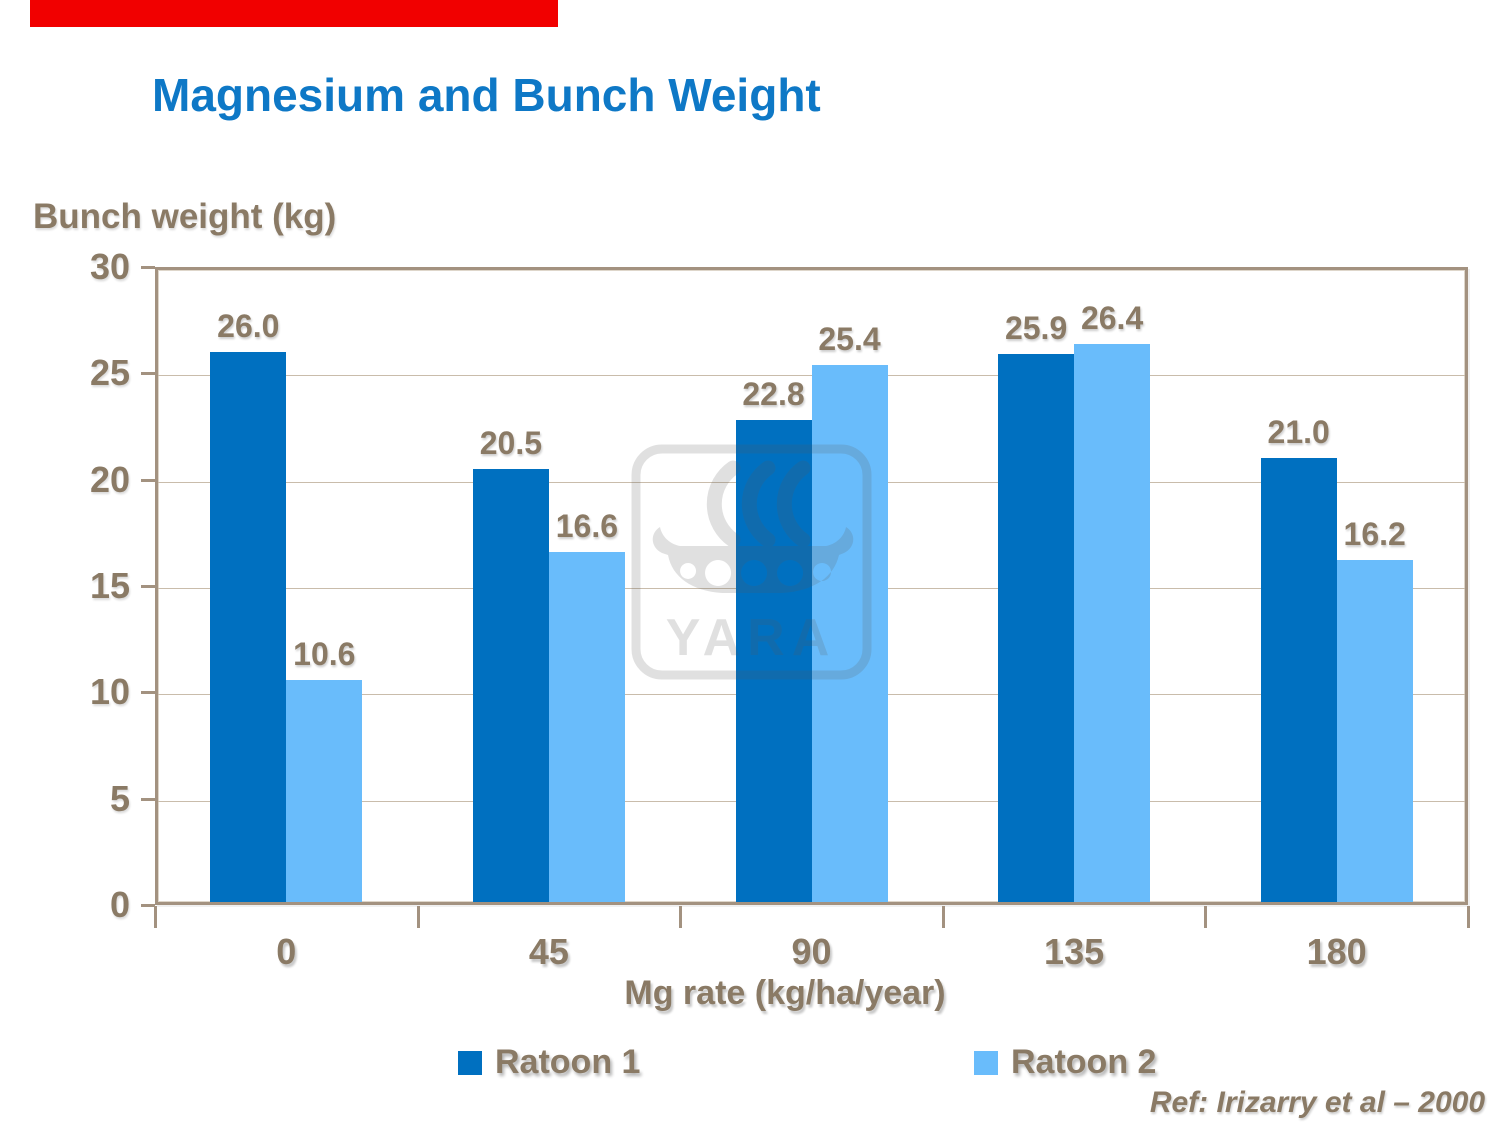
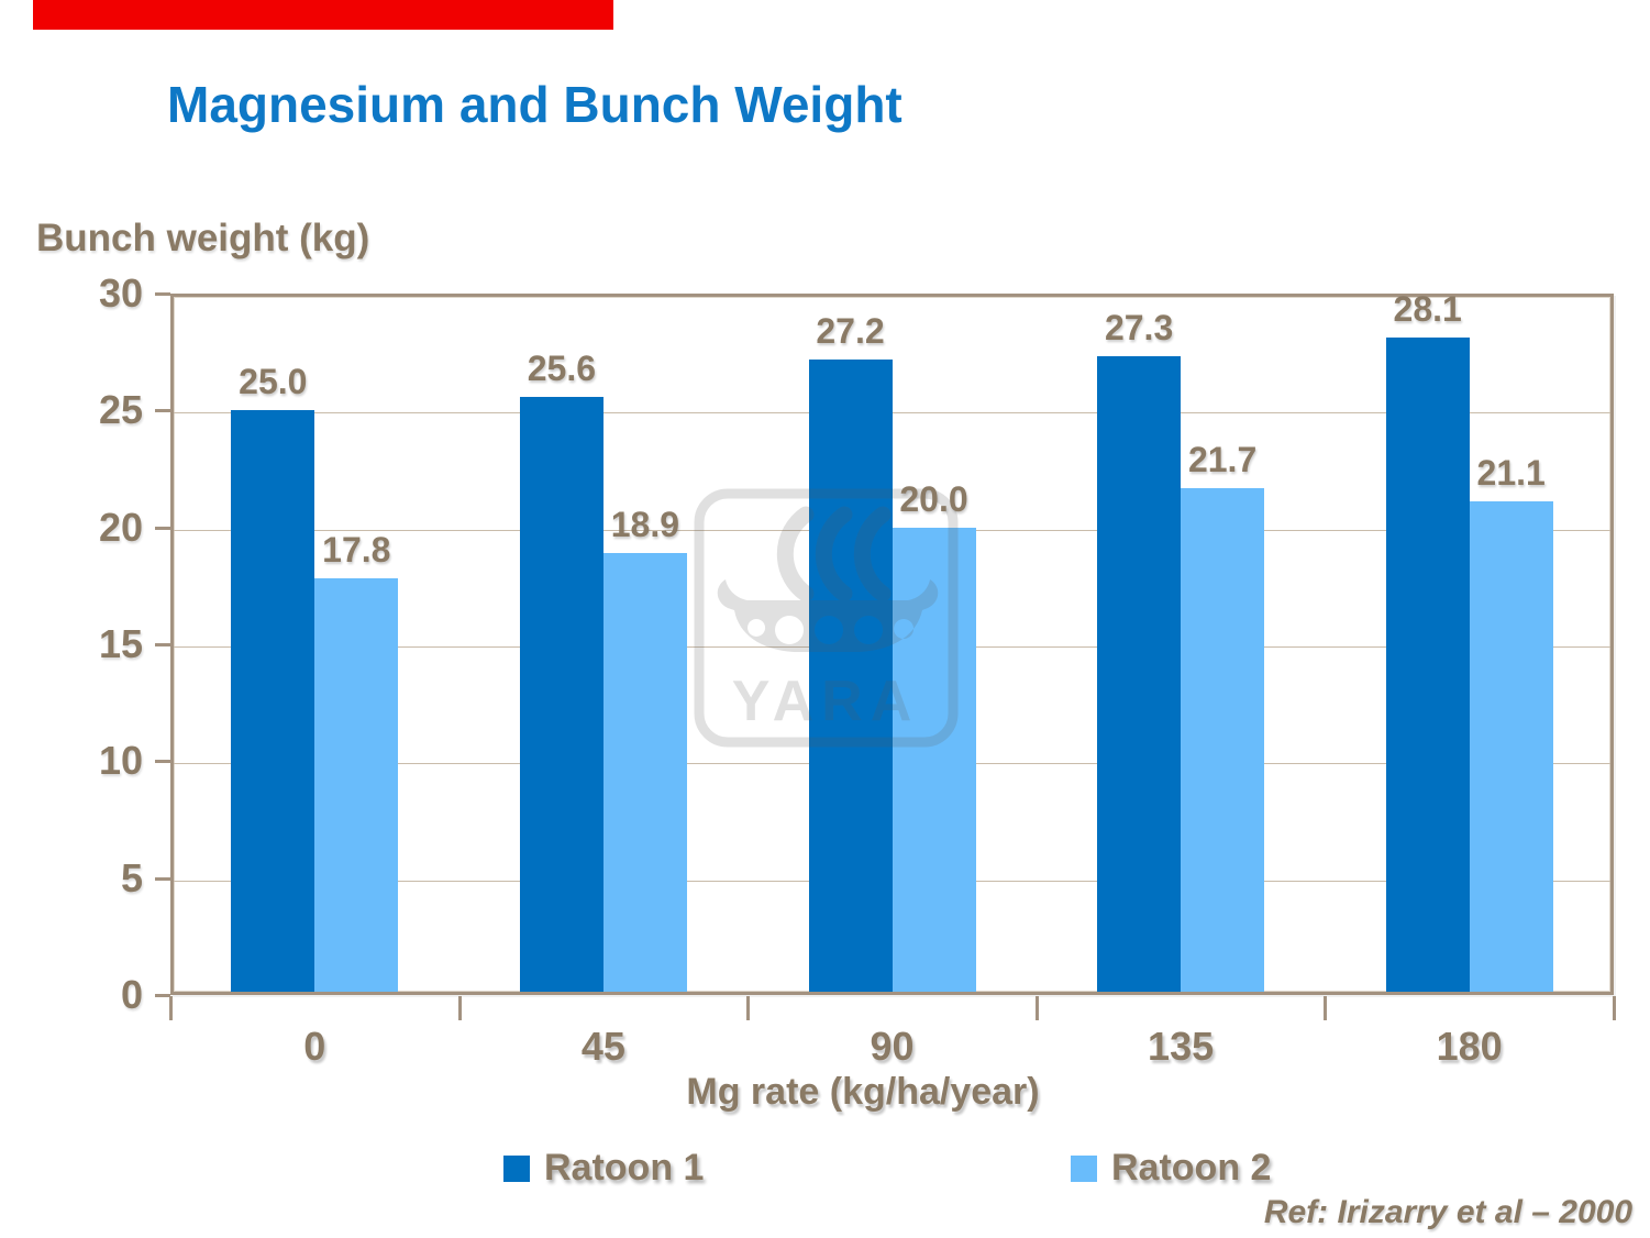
Ratoon 1/0: 26.0 -> 25.0
Ratoon 2/0: 10.6 -> 17.8
Ratoon 1/45: 20.5 -> 25.6
Ratoon 2/45: 16.6 -> 18.9
Ratoon 1/90: 22.8 -> 27.2
Ratoon 2/90: 25.4 -> 20.0
Ratoon 1/135: 25.9 -> 27.3
Ratoon 2/135: 26.4 -> 21.7
Ratoon 1/180: 21.0 -> 28.1
Ratoon 2/180: 16.2 -> 21.1
